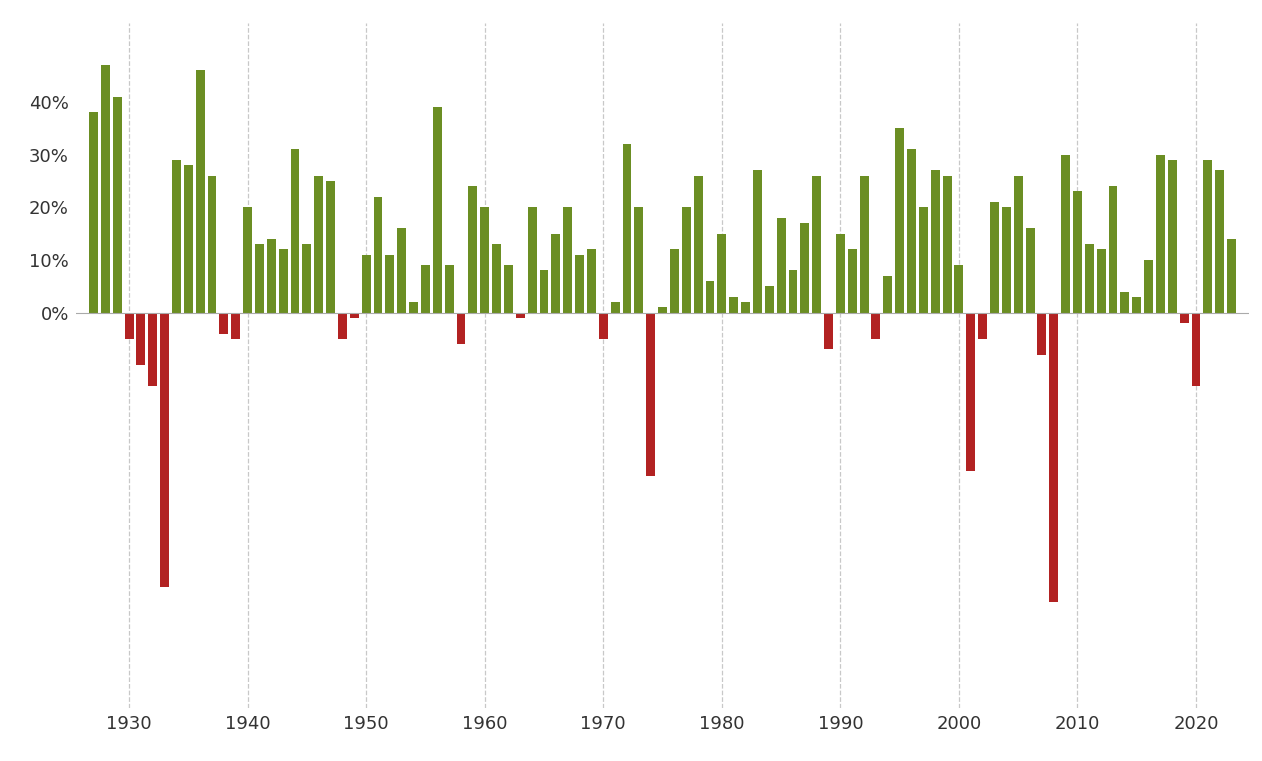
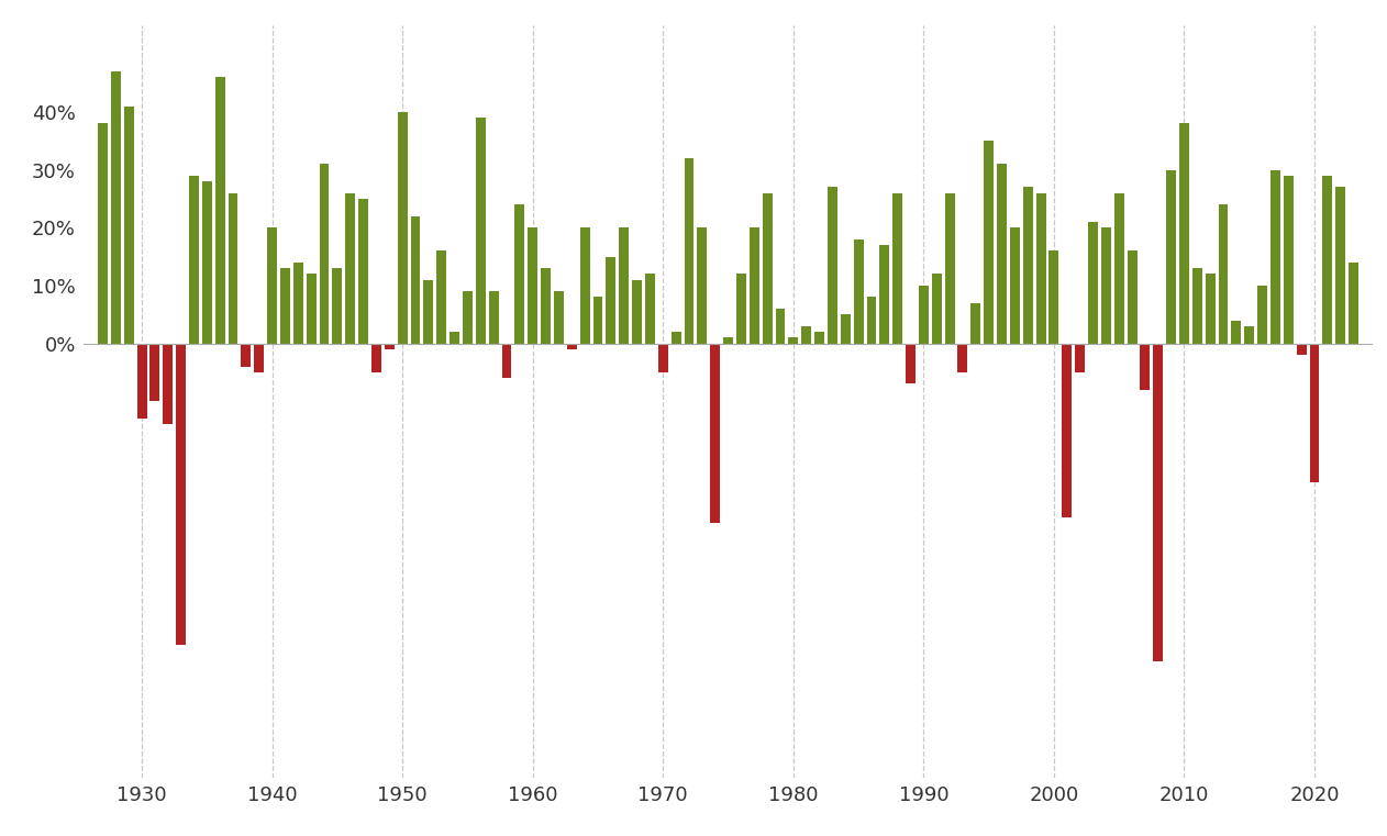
1930: -5% -> -13%
1950: 11% -> 40%
1980: 15% -> 1%
1990: 15% -> 10%
2000: 9% -> 16%
2010: 23% -> 38%
2020: -14% -> -24%
